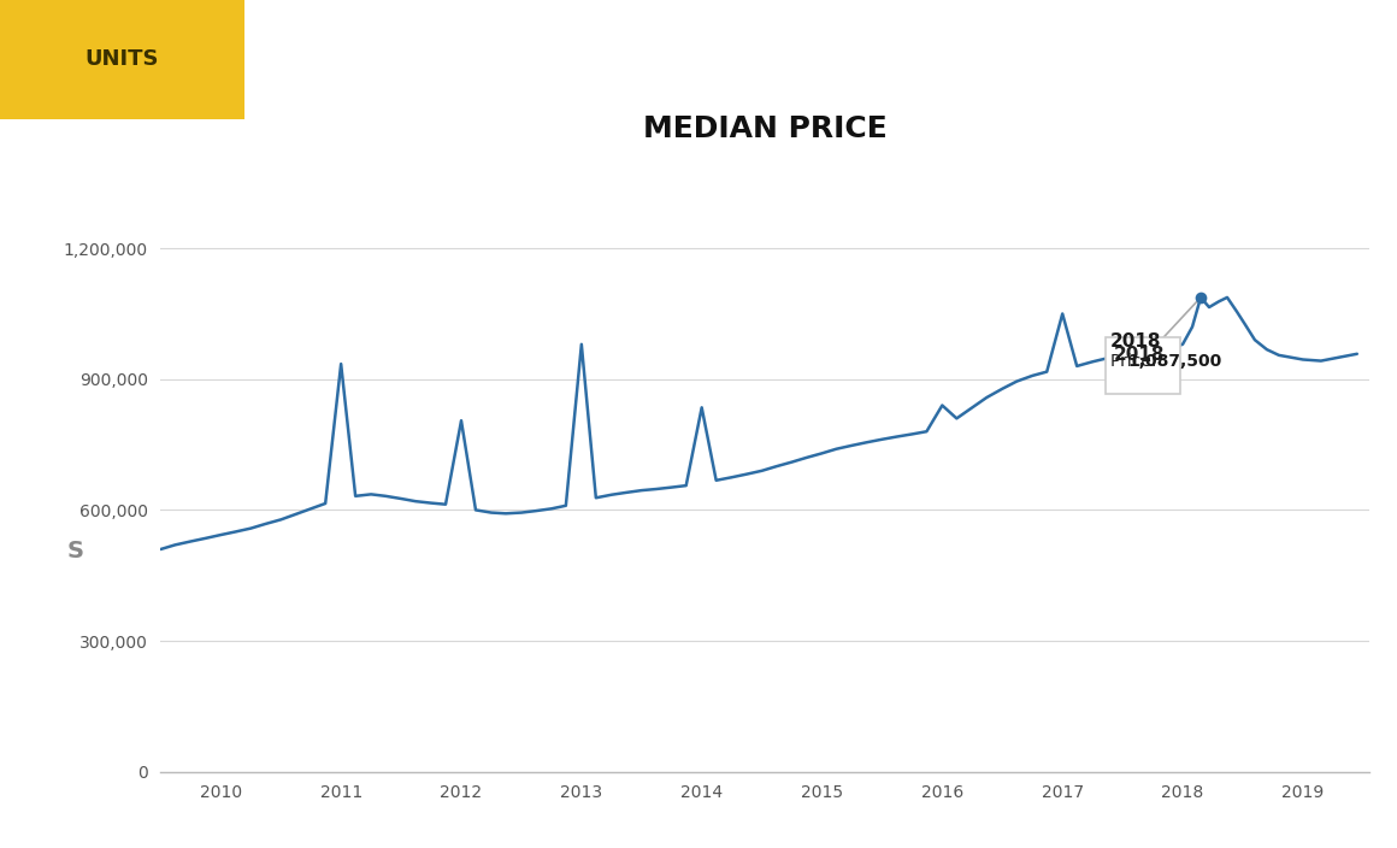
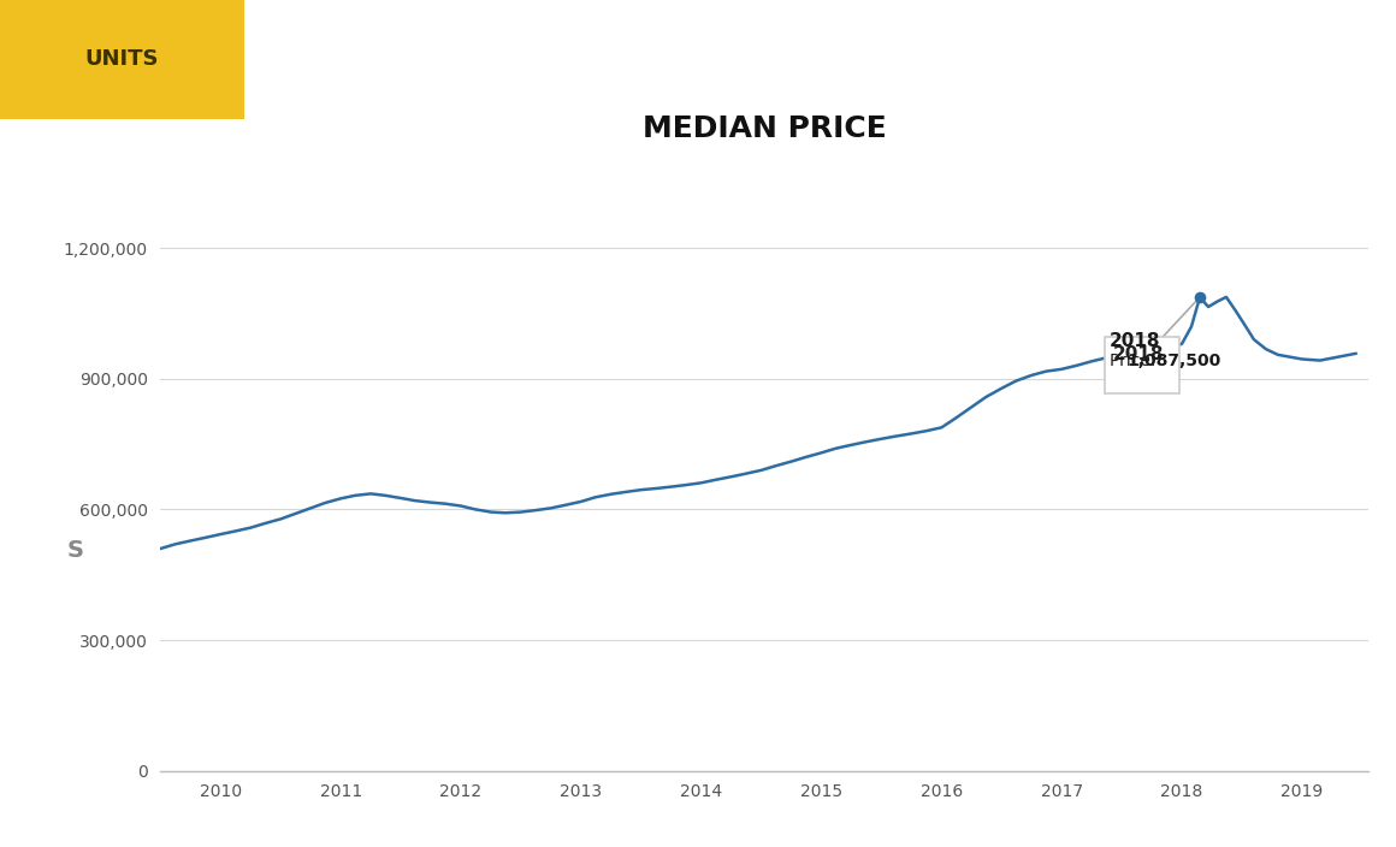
2011: 935,000 -> 625,000
2012: 805,000 -> 608,000
2013: 980,000 -> 618,000
2014: 835,000 -> 661,000
2016: 840,000 -> 788,000
2017: 1,050,000 -> 922,000
